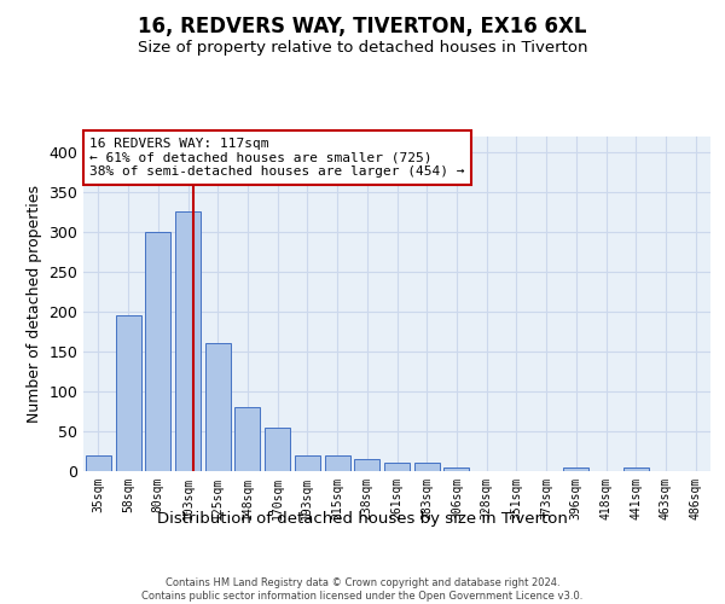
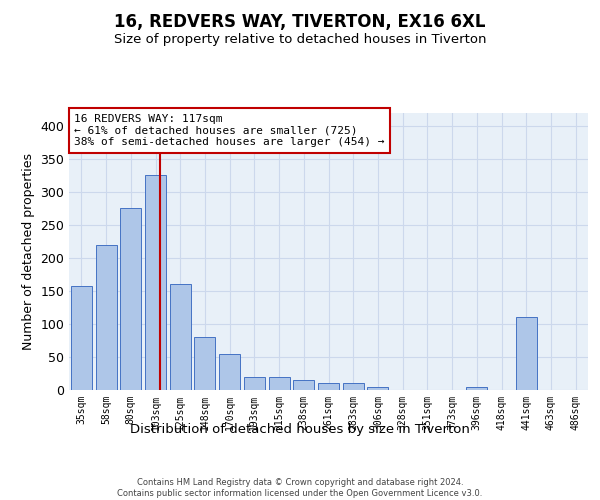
35sqm: 20 -> 158
58sqm: 195 -> 220
80sqm: 300 -> 276
441sqm: 5 -> 110
